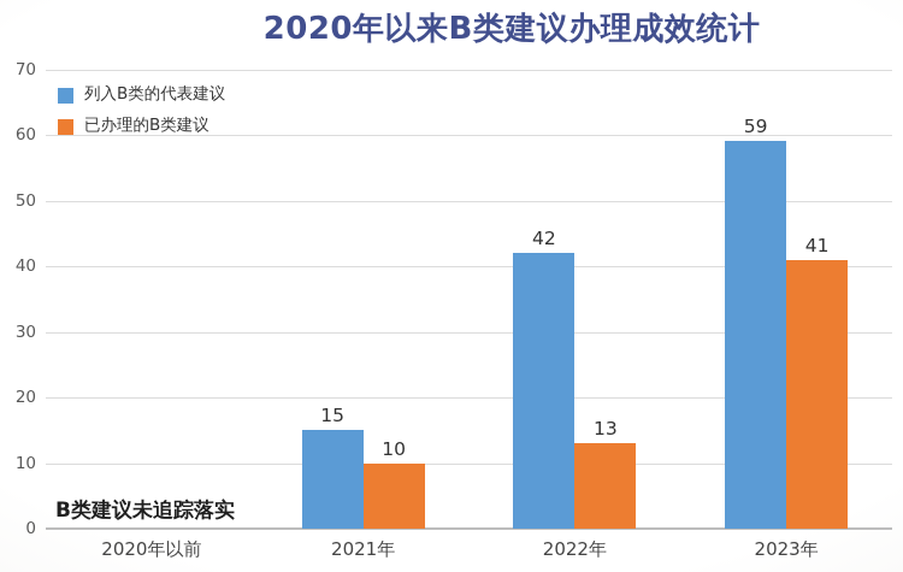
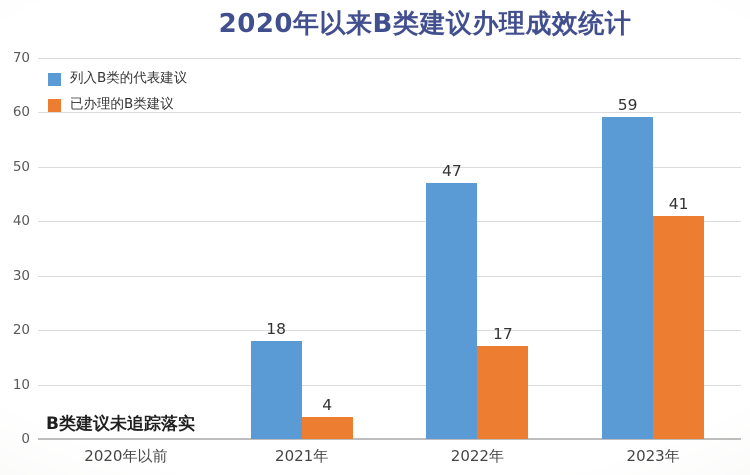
列入B类的代表建议/2021年: 15 -> 18
已办理的B类建议/2021年: 10 -> 4
列入B类的代表建议/2022年: 42 -> 47
已办理的B类建议/2022年: 13 -> 17
